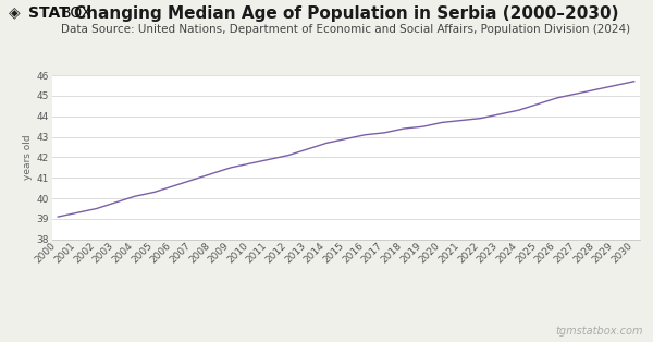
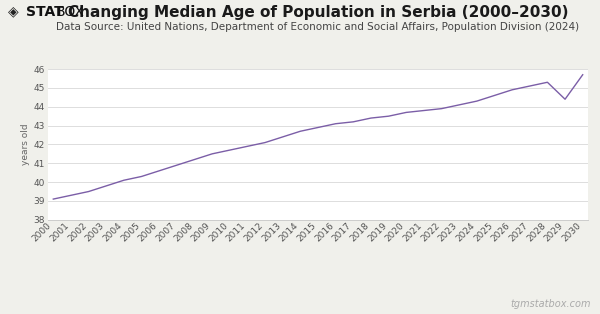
2029: 45.5 -> 44.4
